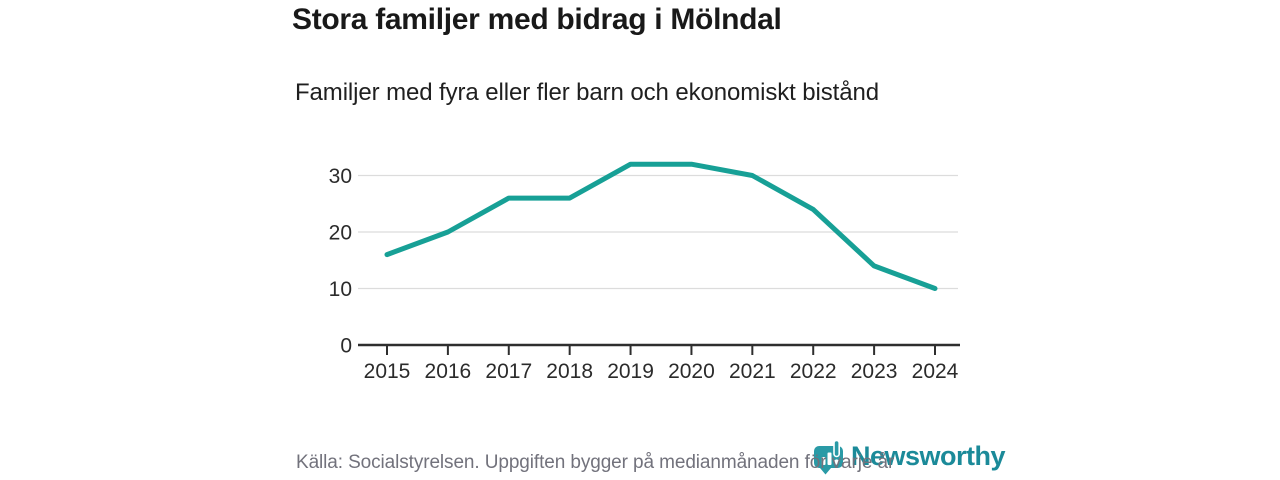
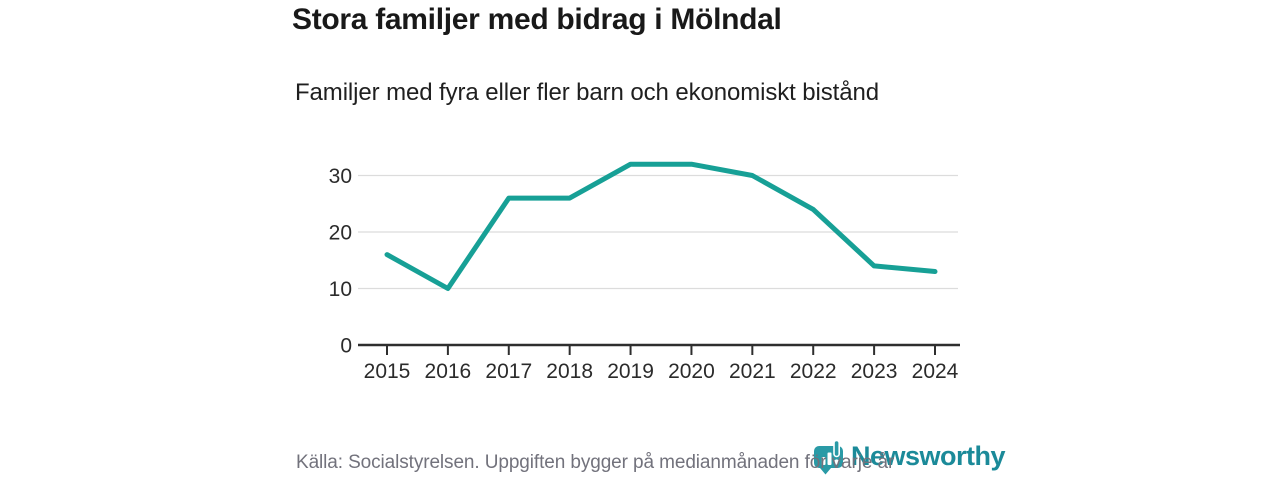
2016: 20 -> 10
2024: 10 -> 13
